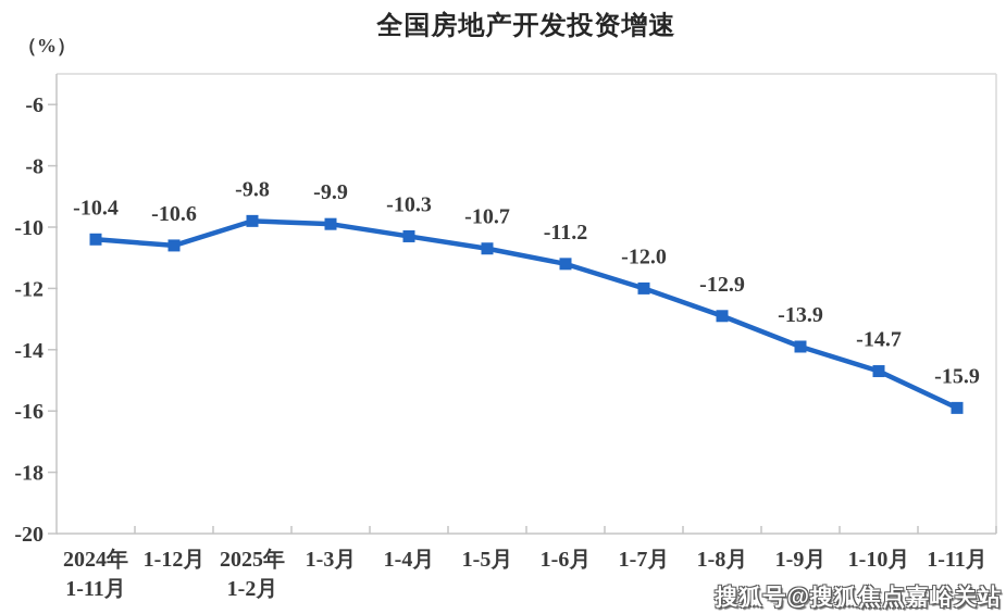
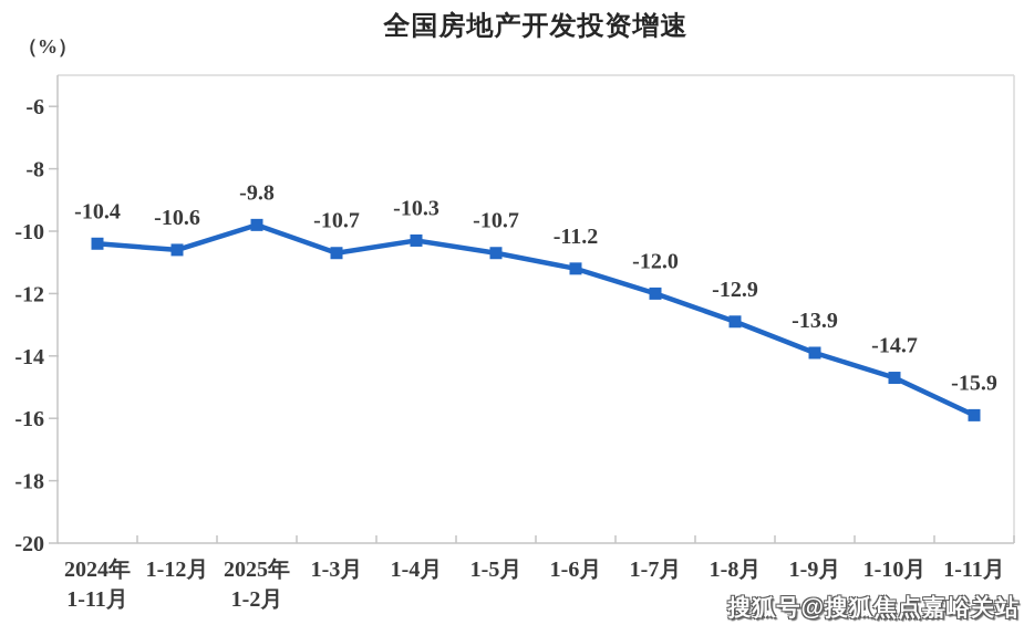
1-3月: -9.9 -> -10.7
